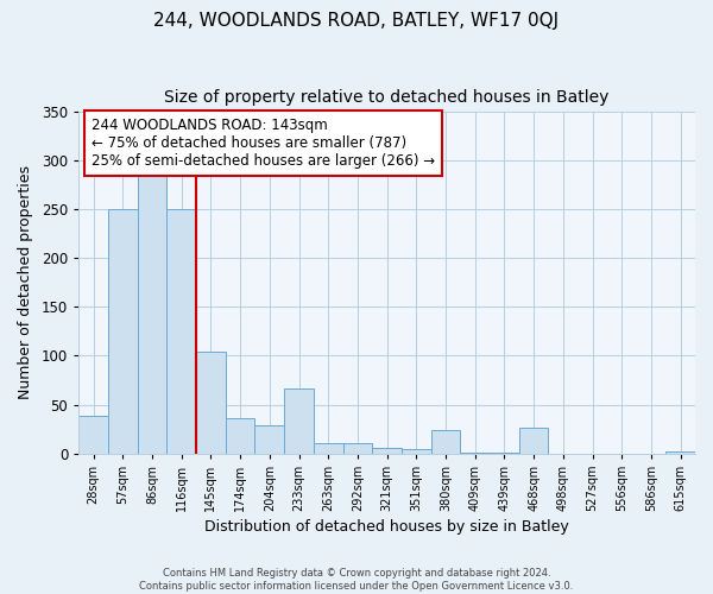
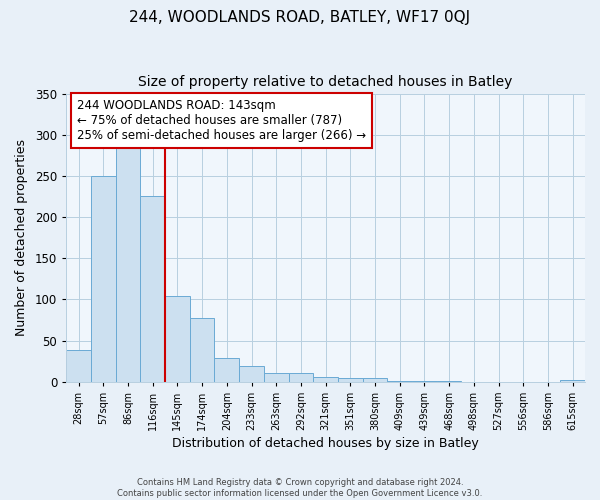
116sqm: 250 -> 226
174sqm: 36 -> 77
233sqm: 66 -> 19
380sqm: 24 -> 4
468sqm: 26 -> 1
